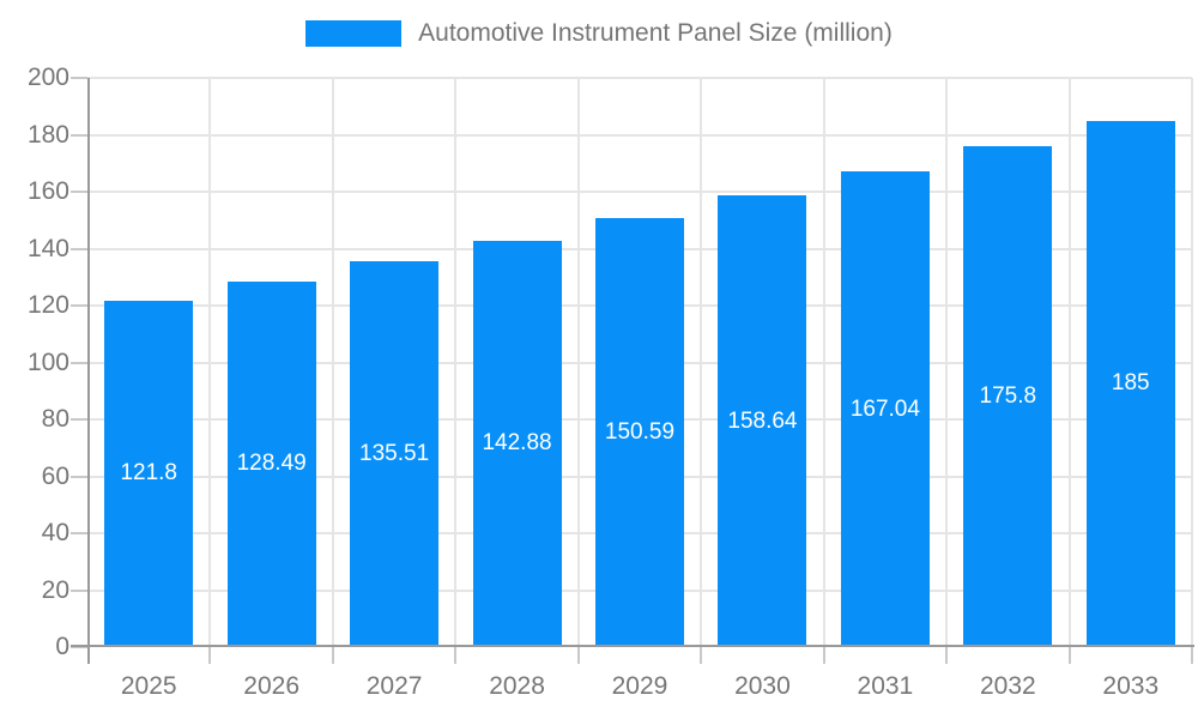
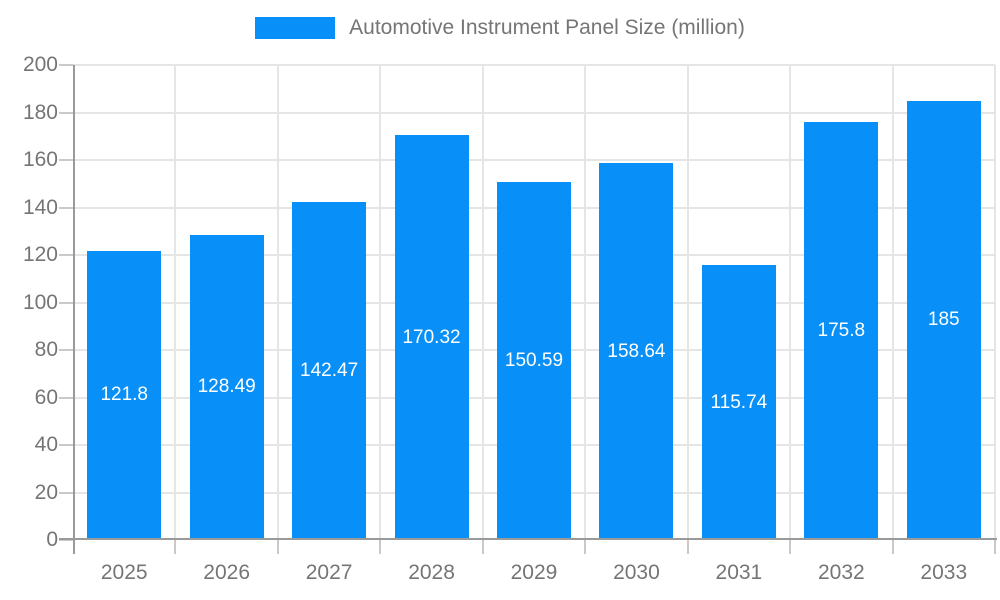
2027: 135.51 -> 142.47
2028: 142.88 -> 170.32
2031: 167.04 -> 115.74
